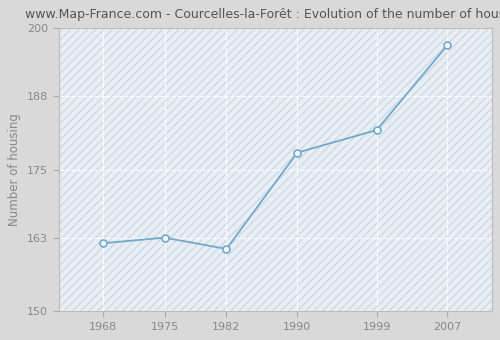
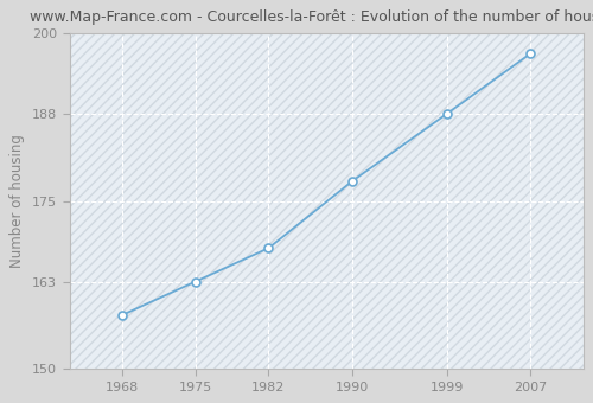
1968: 162 -> 158
1982: 161 -> 168
1999: 182 -> 188
